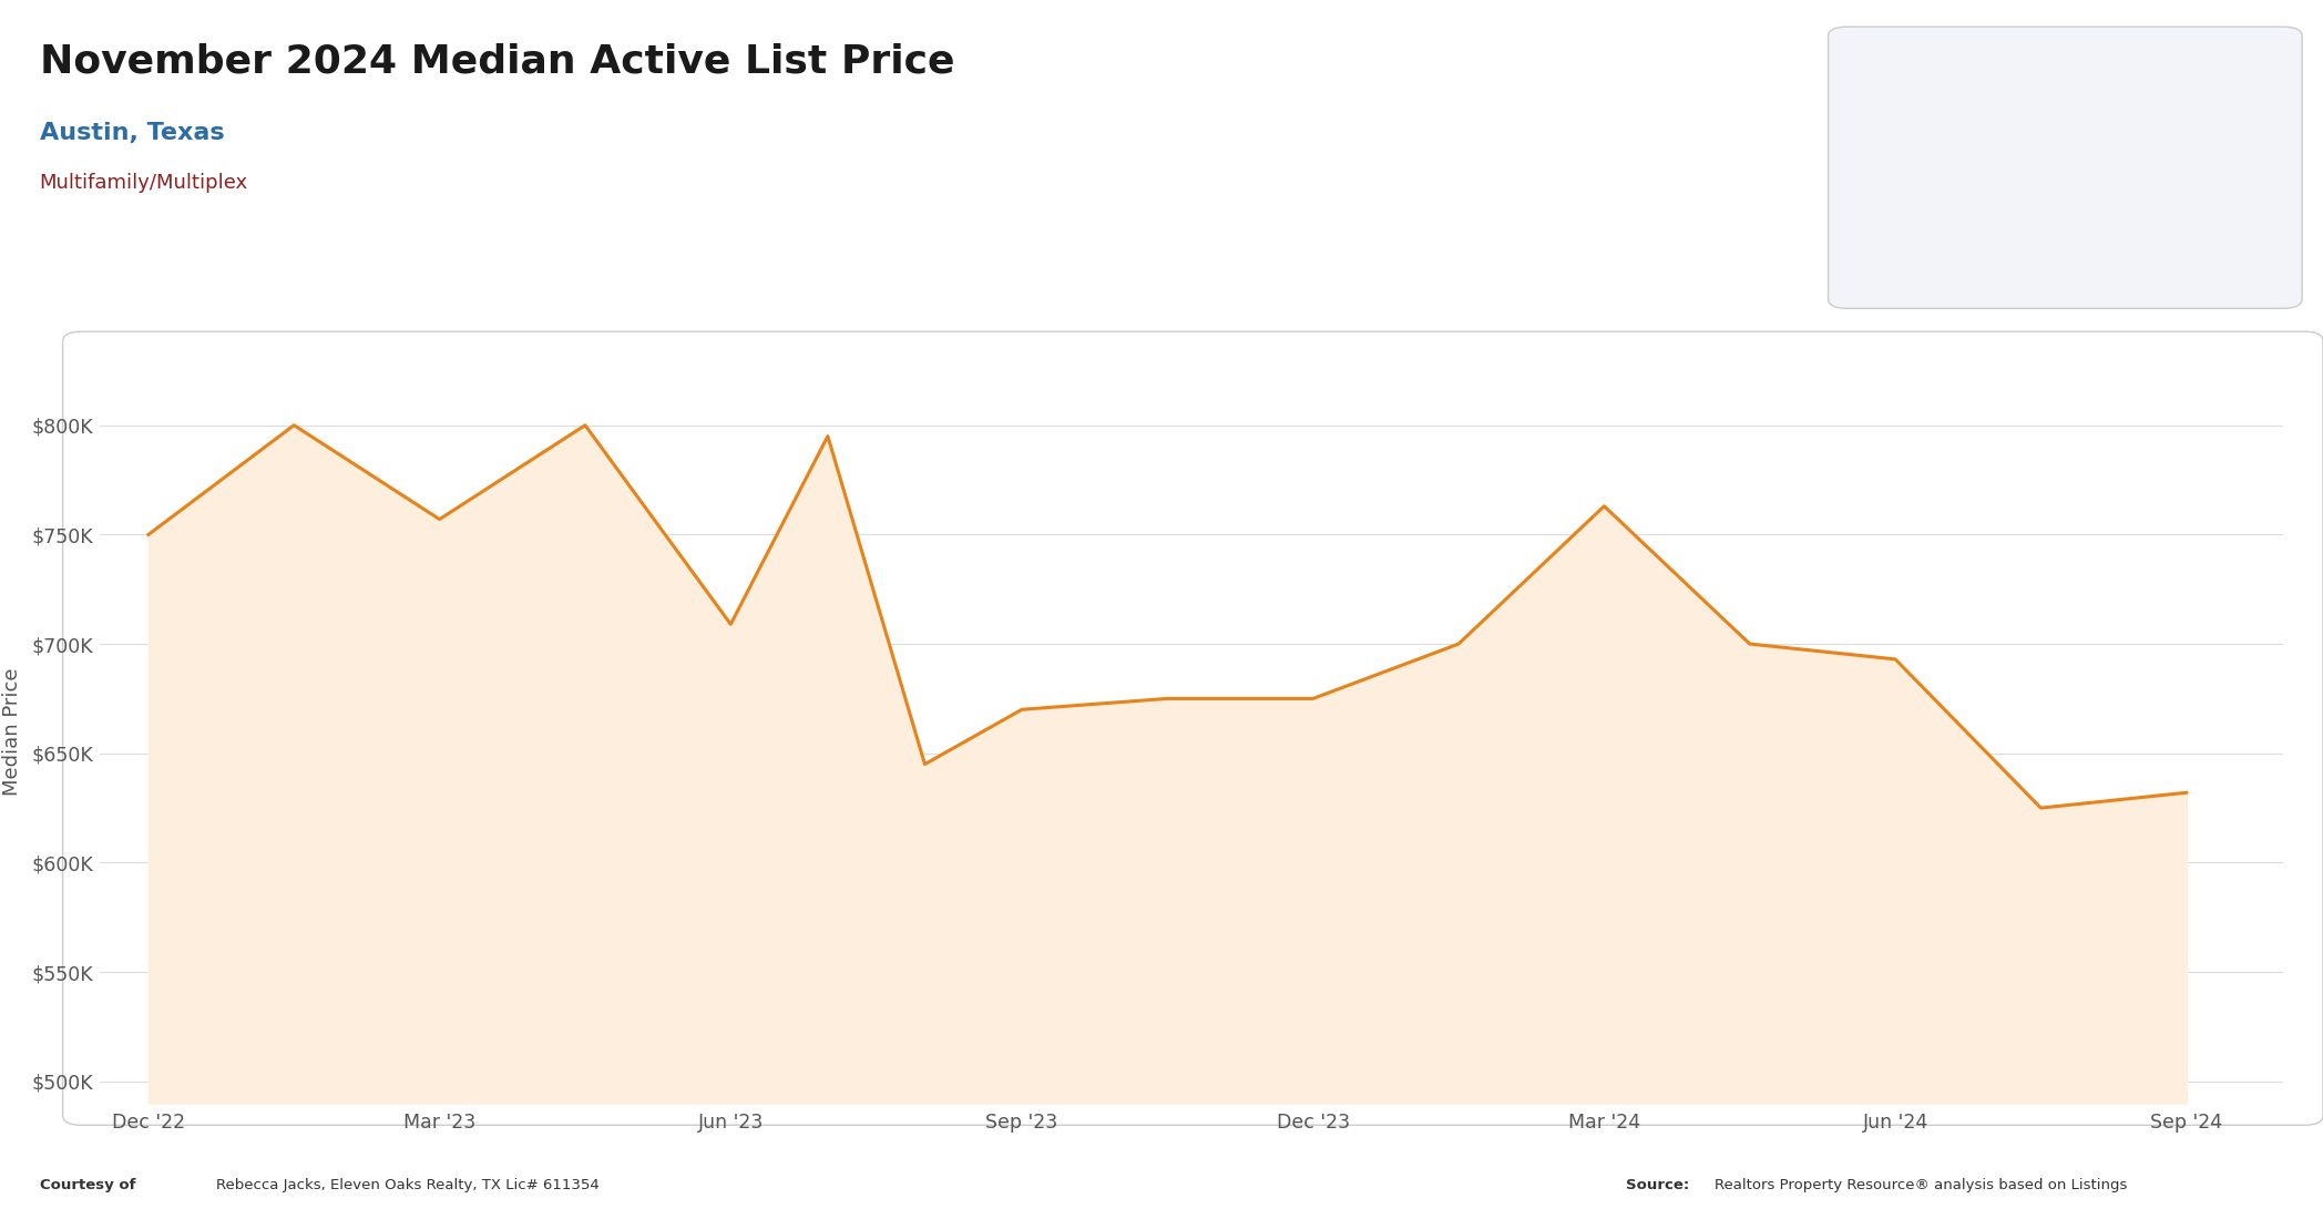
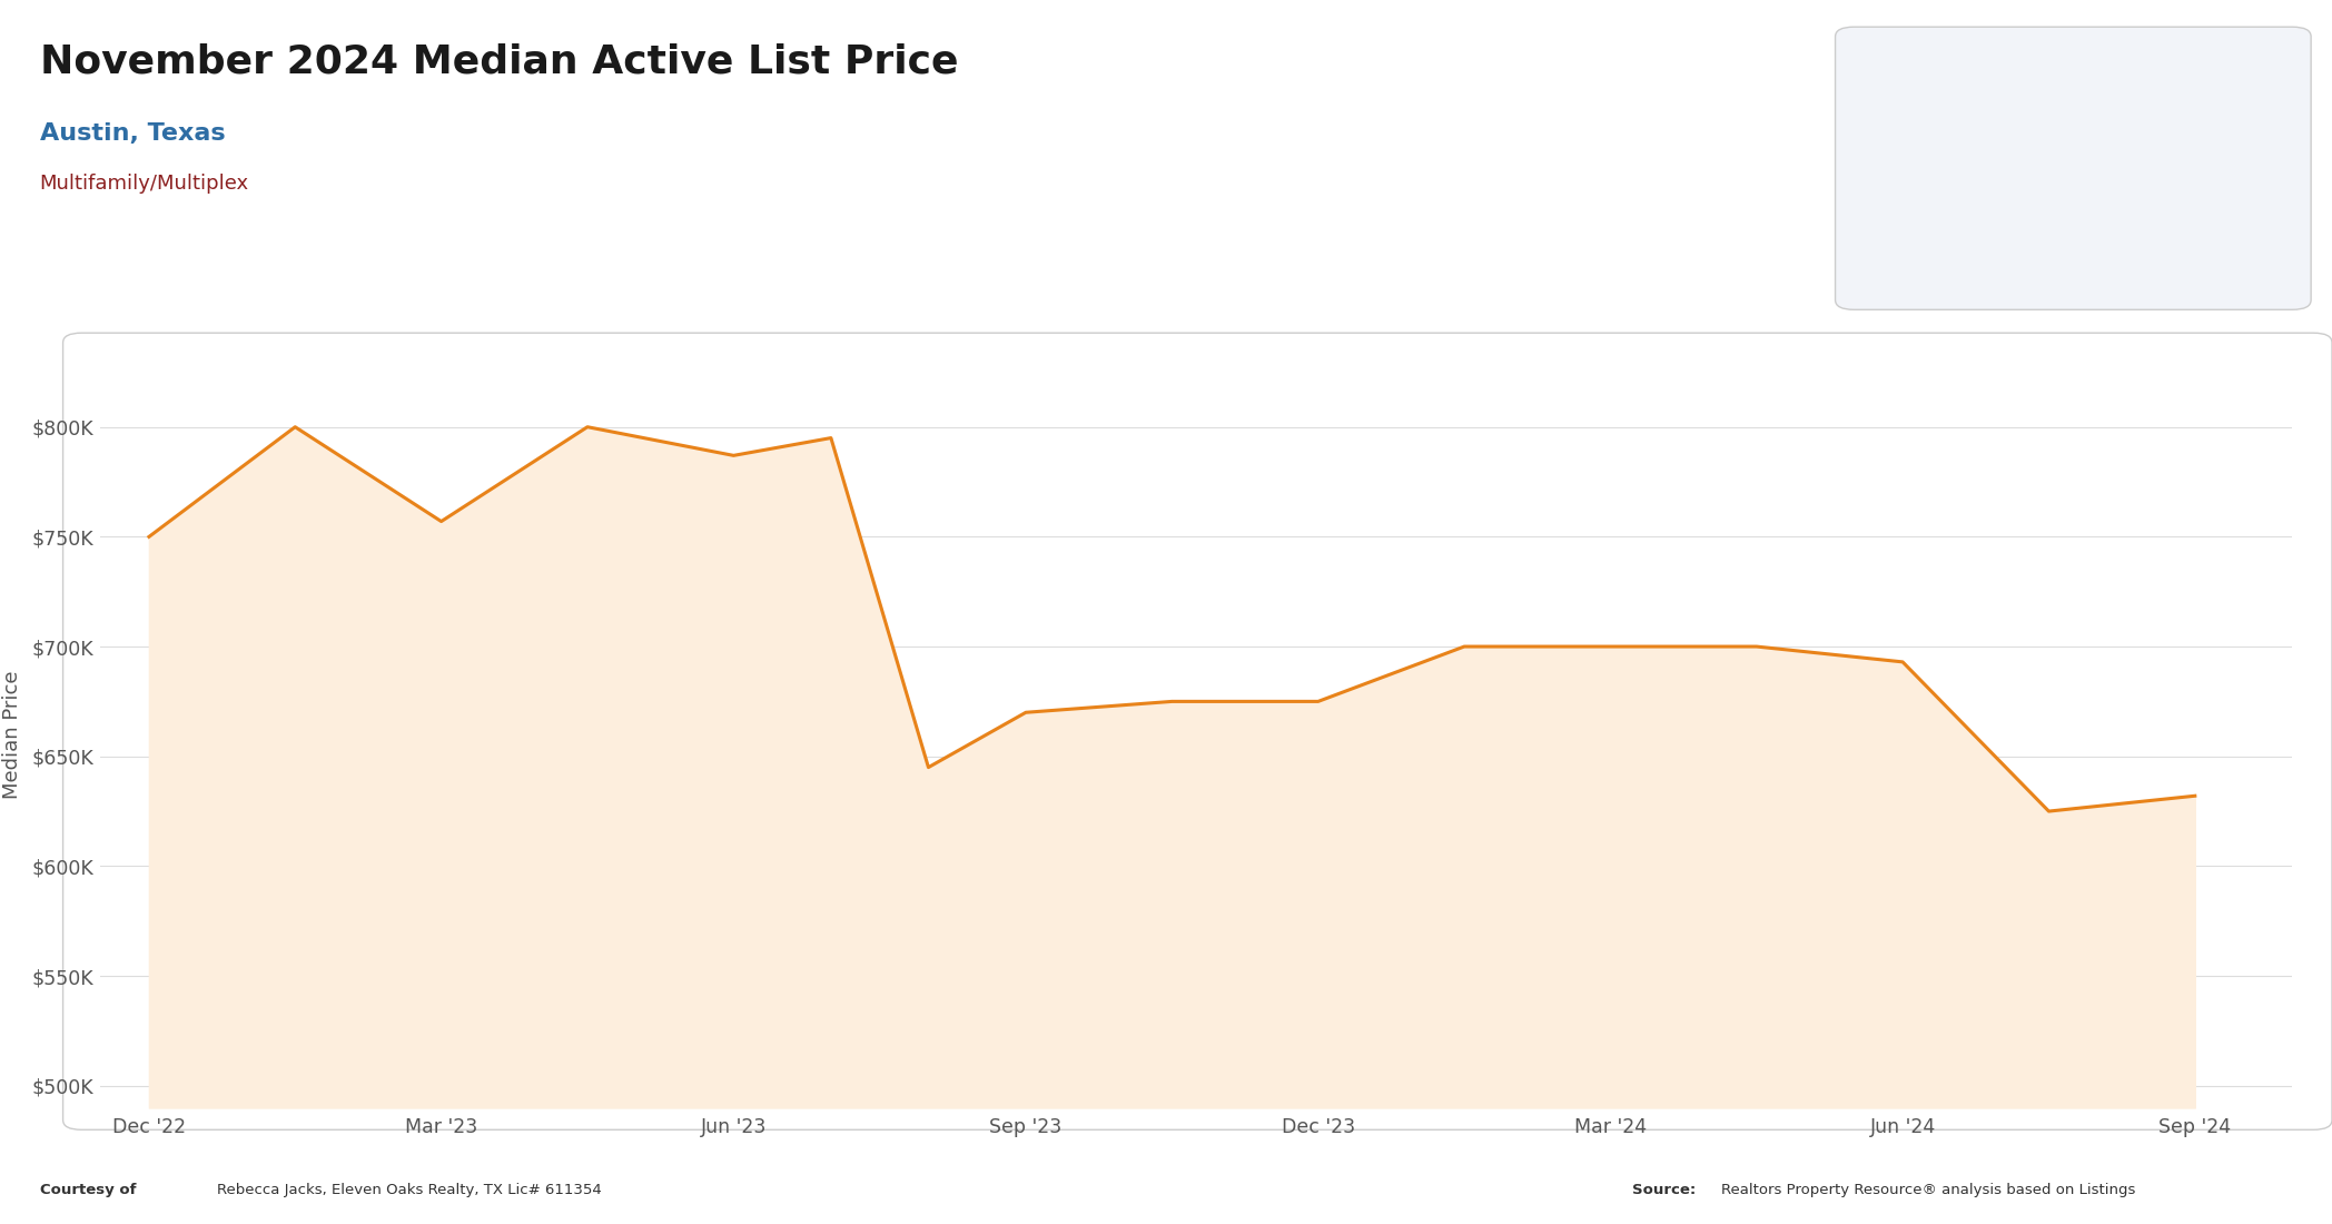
Jun '23: $709K -> $787K
Mar '24: $763K -> $700K
